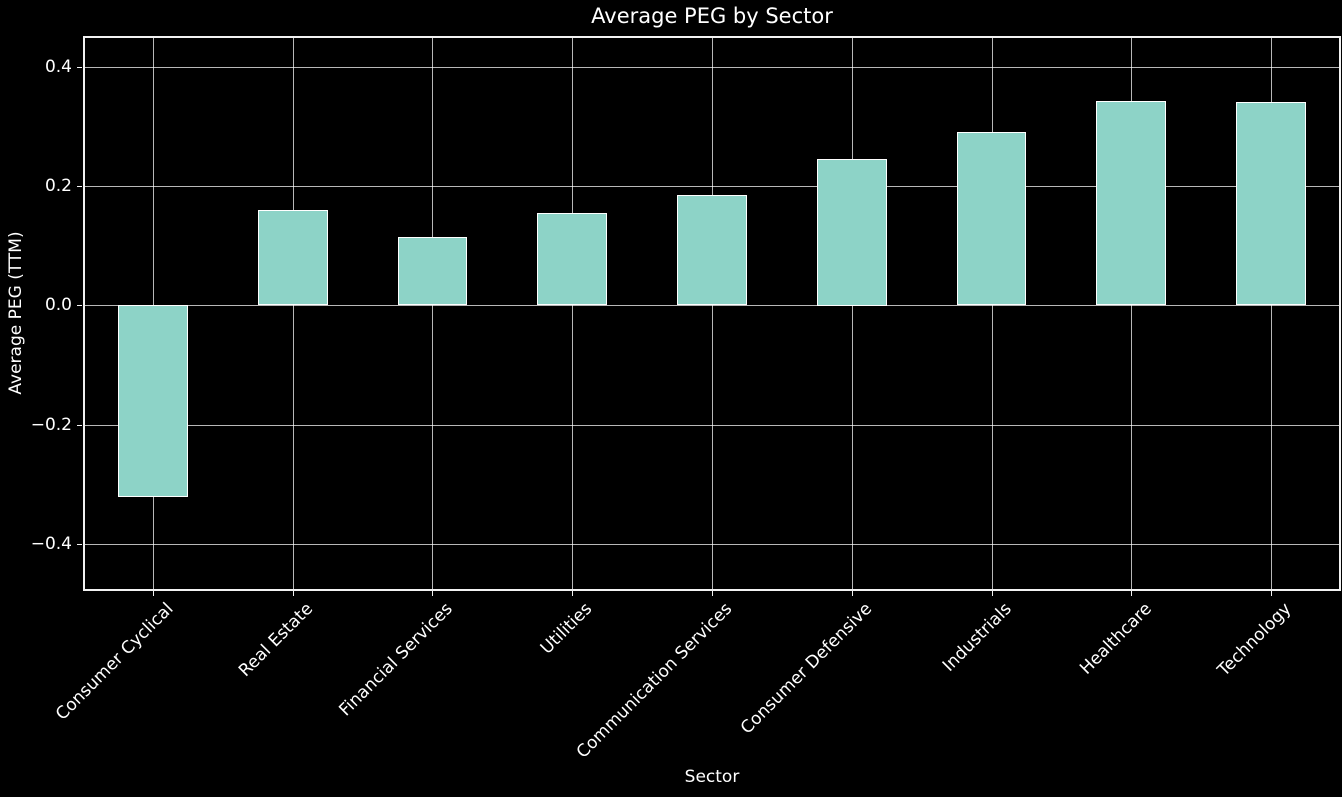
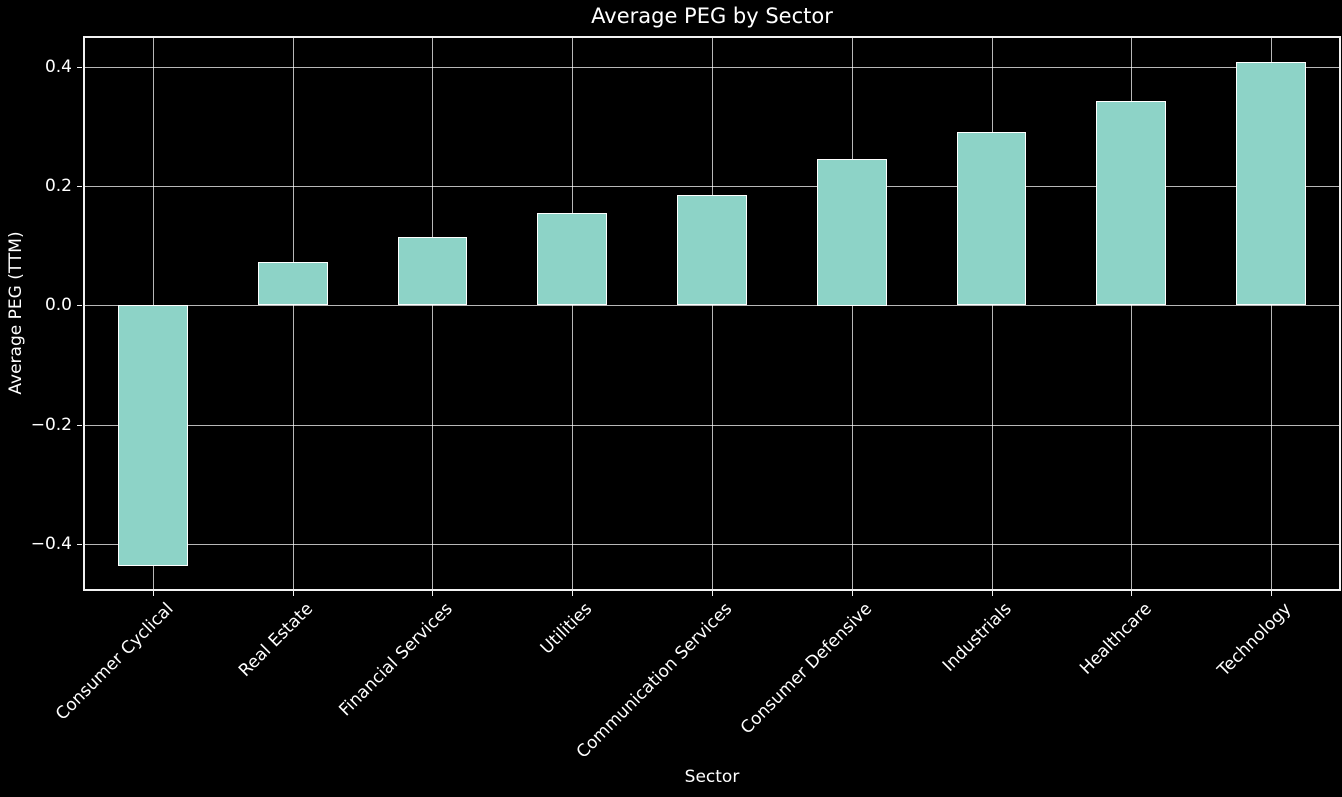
Consumer Cyclical: -0.32 -> -0.44
Real Estate: 0.16 -> 0.07
Technology: 0.34 -> 0.41
